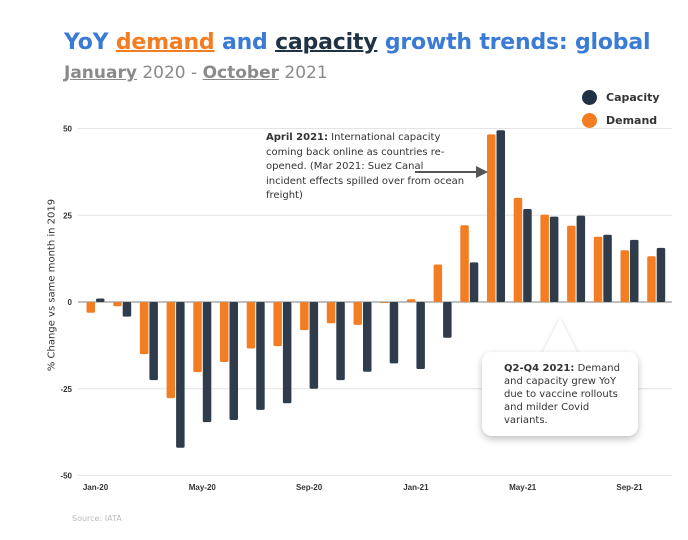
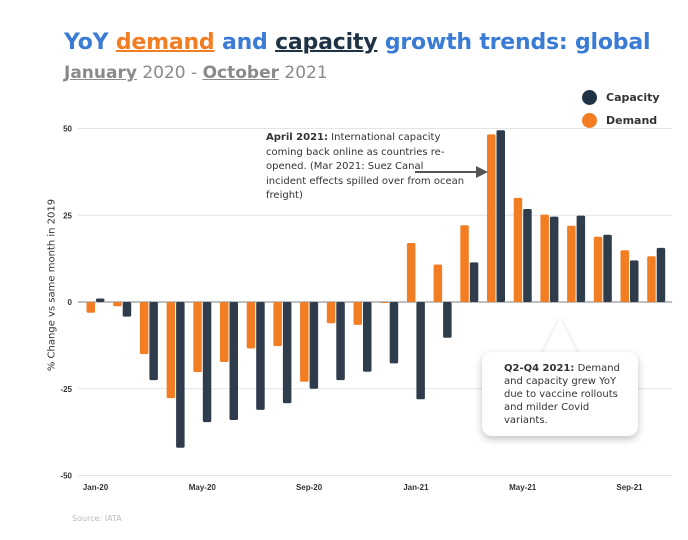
Demand/Sep-20: -8 -> -23
Demand/Jan-21: 1 -> 17
Capacity/Jan-21: -19 -> -28
Capacity/Sep-21: 18 -> 12
